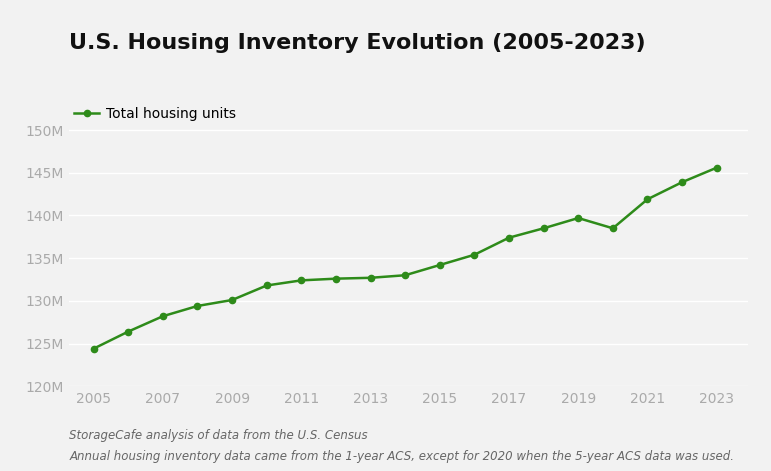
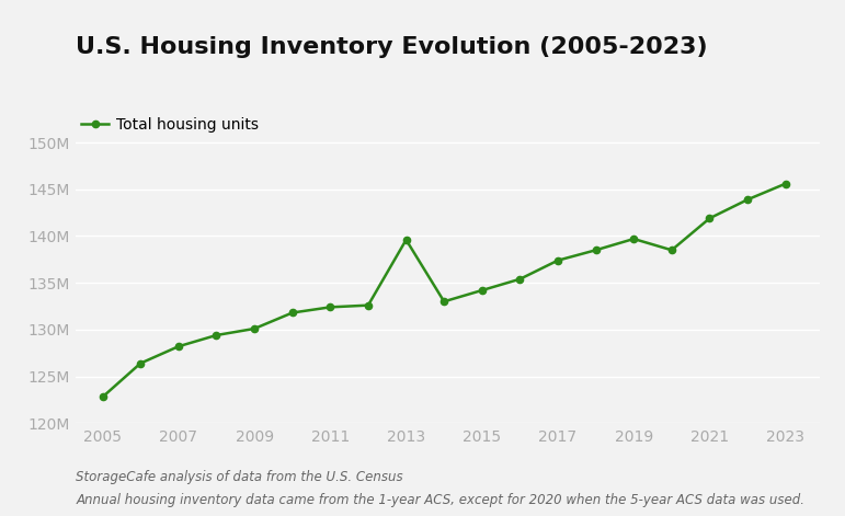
2005: 124.4M -> 122.8M
2013: 132.7M -> 139.6M
